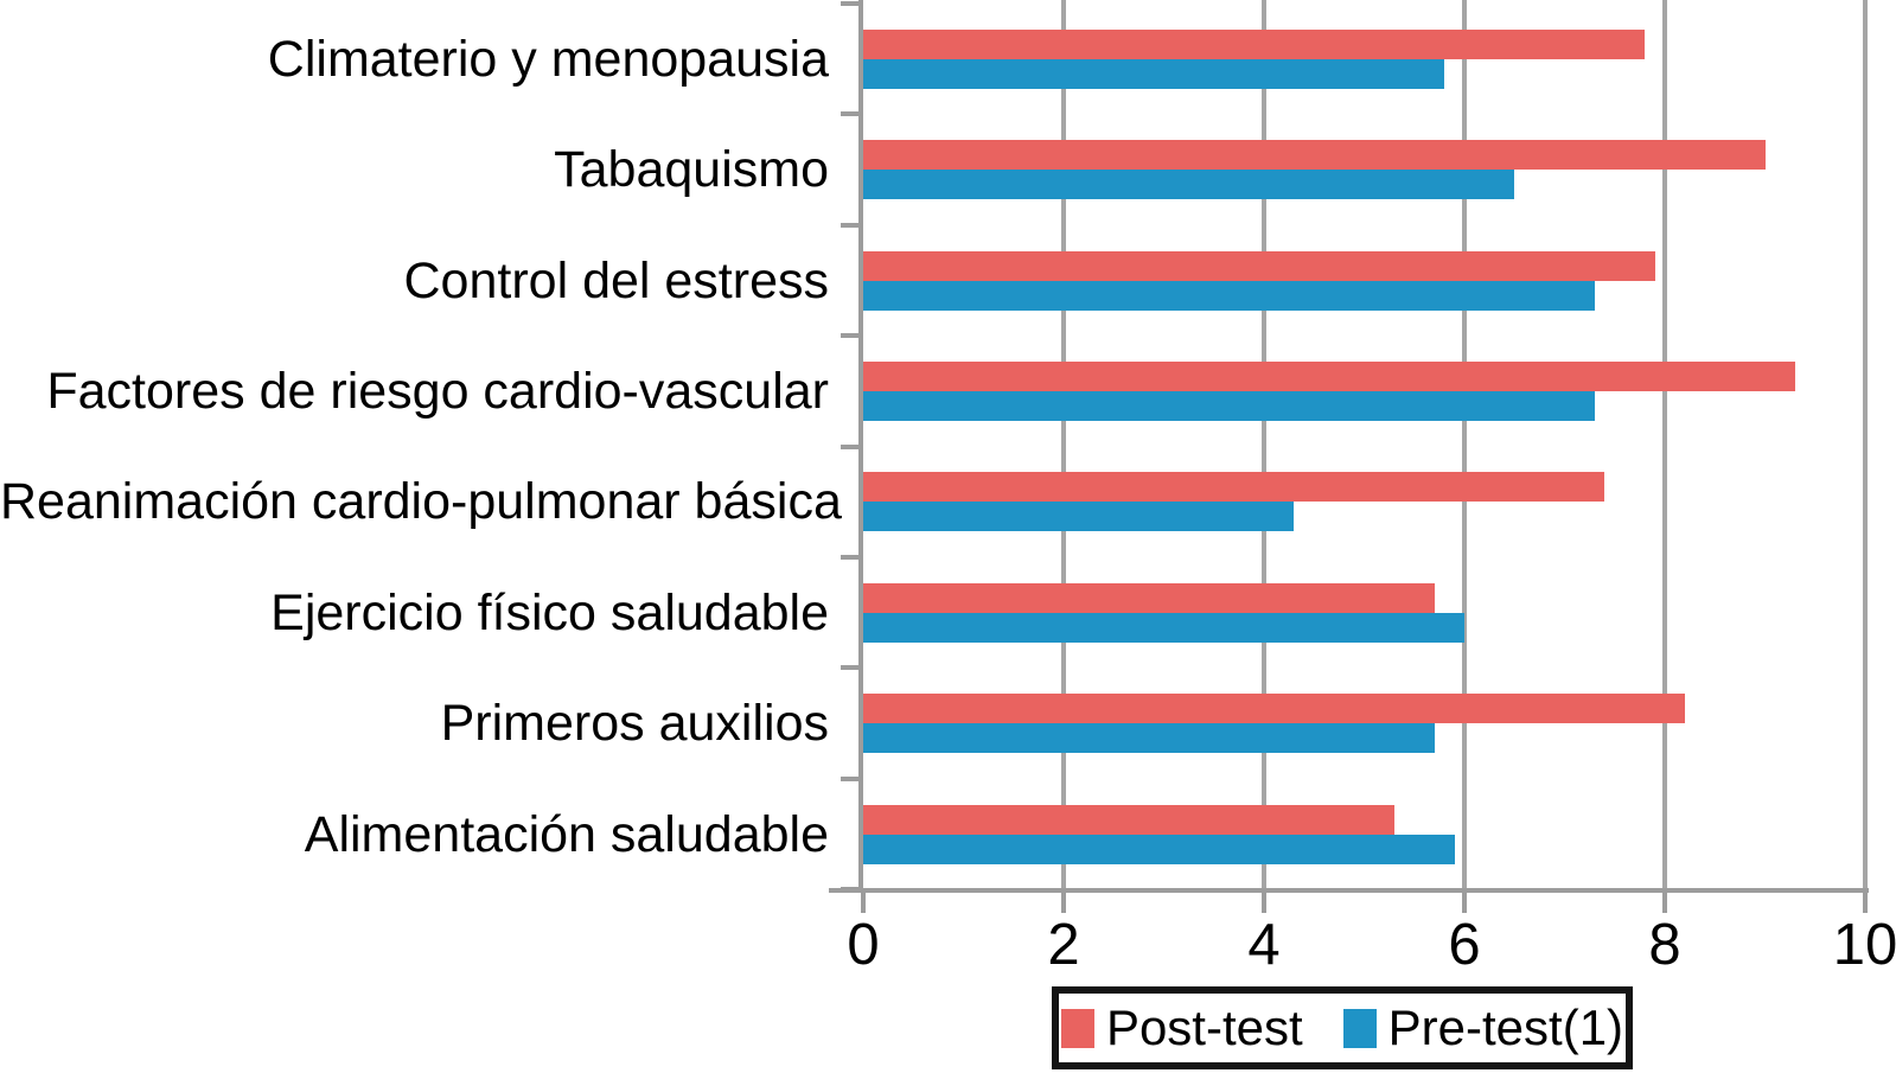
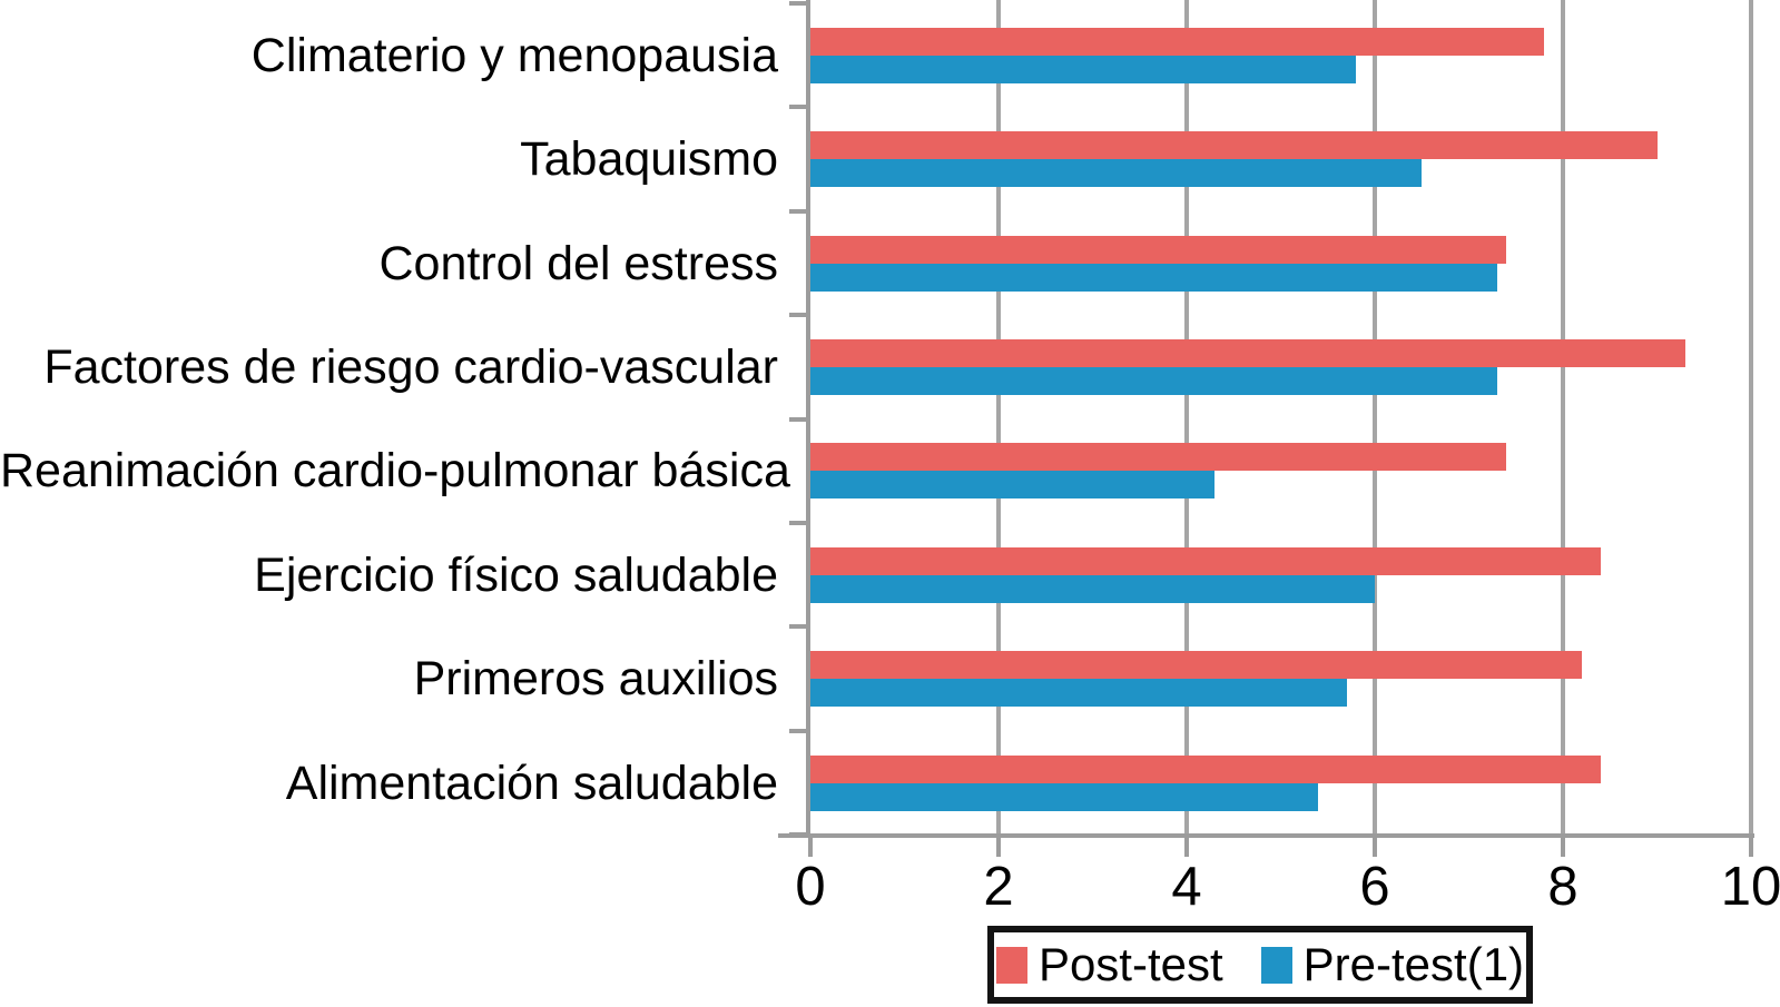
Post-test/Control del estress: 7.9 -> 7.4
Post-test/Ejercicio físico saludable: 5.7 -> 8.4
Post-test/Alimentación saludable: 5.3 -> 8.4
Pre-test(1)/Alimentación saludable: 5.9 -> 5.4
